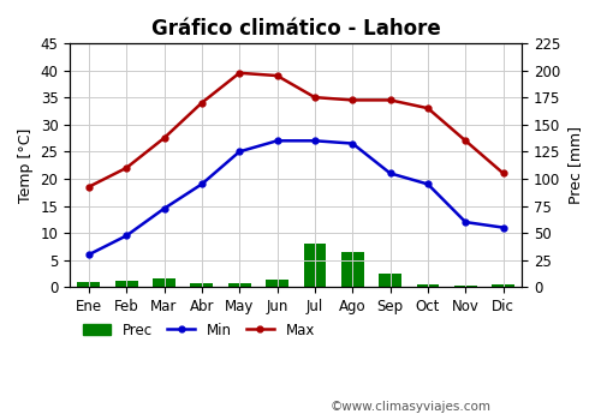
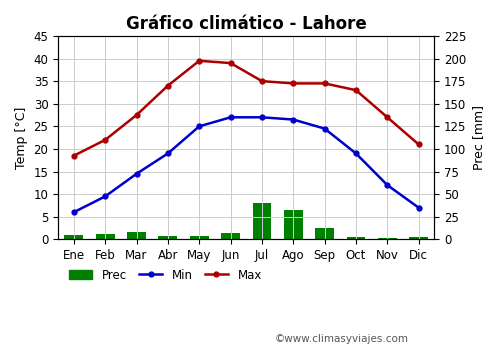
Min/Sep: 21.0 -> 24.5
Min/Dic: 11.0 -> 7.0
